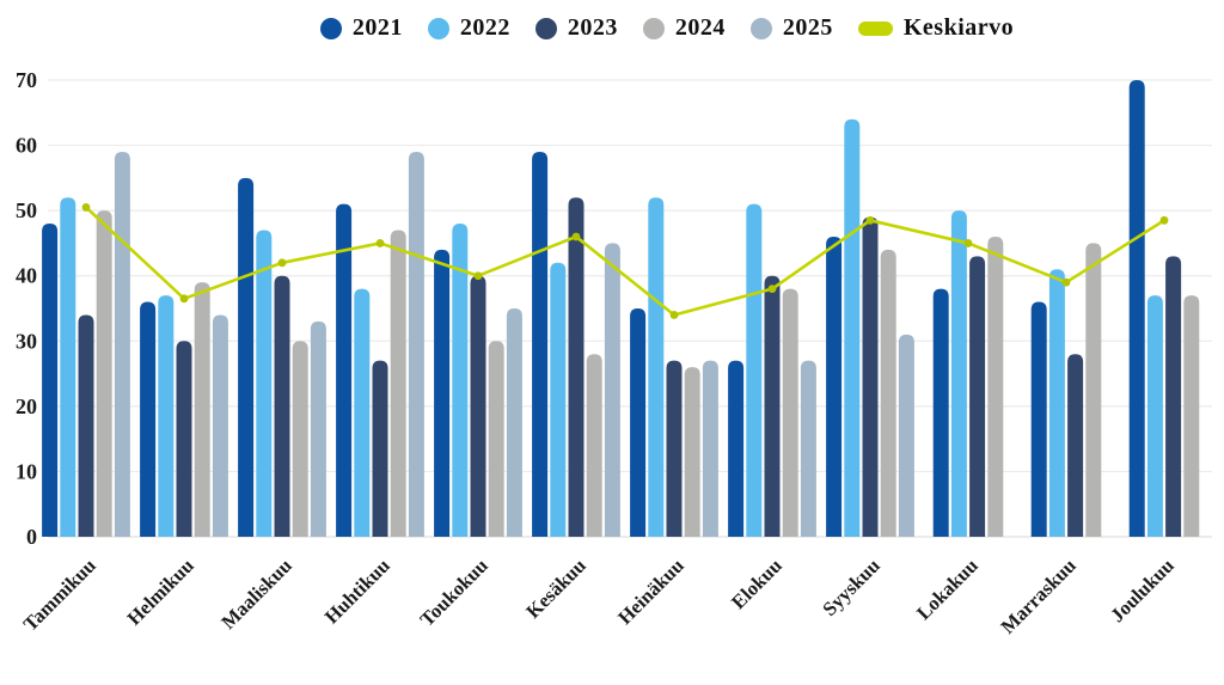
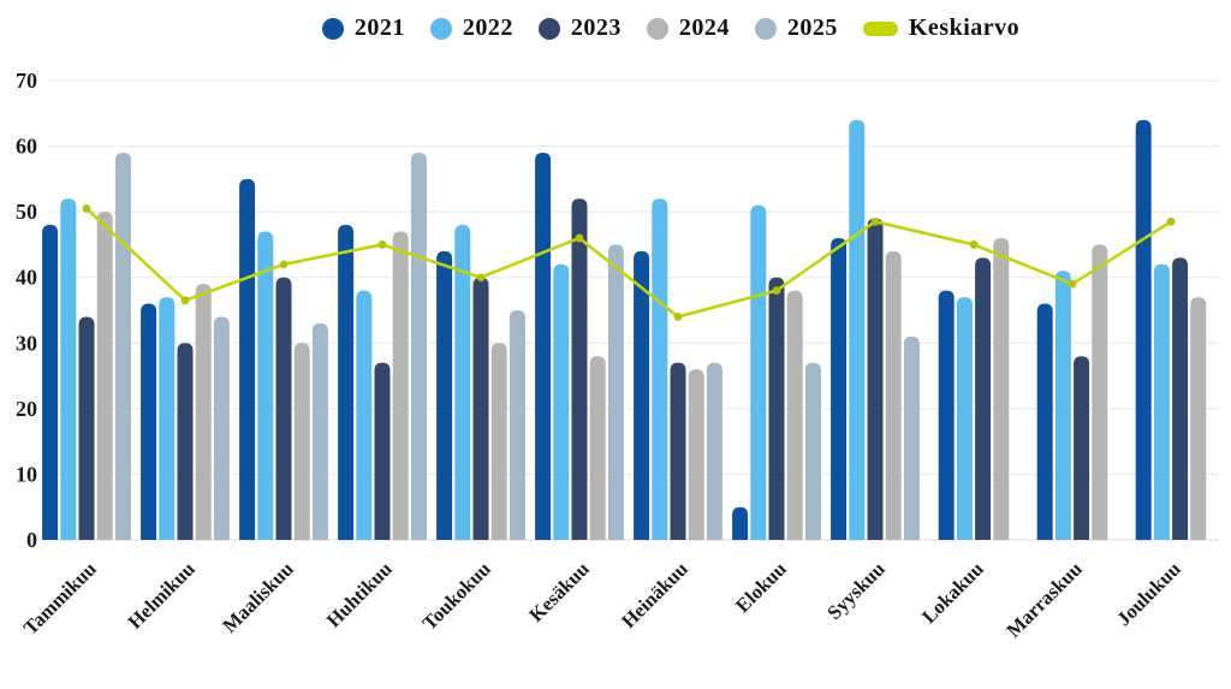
2021/Huhtikuu: 51 -> 48
2021/Heinäkuu: 35 -> 44
2021/Elokuu: 27 -> 5
2022/Lokakuu: 50 -> 37
2021/Joulukuu: 70 -> 64
2022/Joulukuu: 37 -> 42
